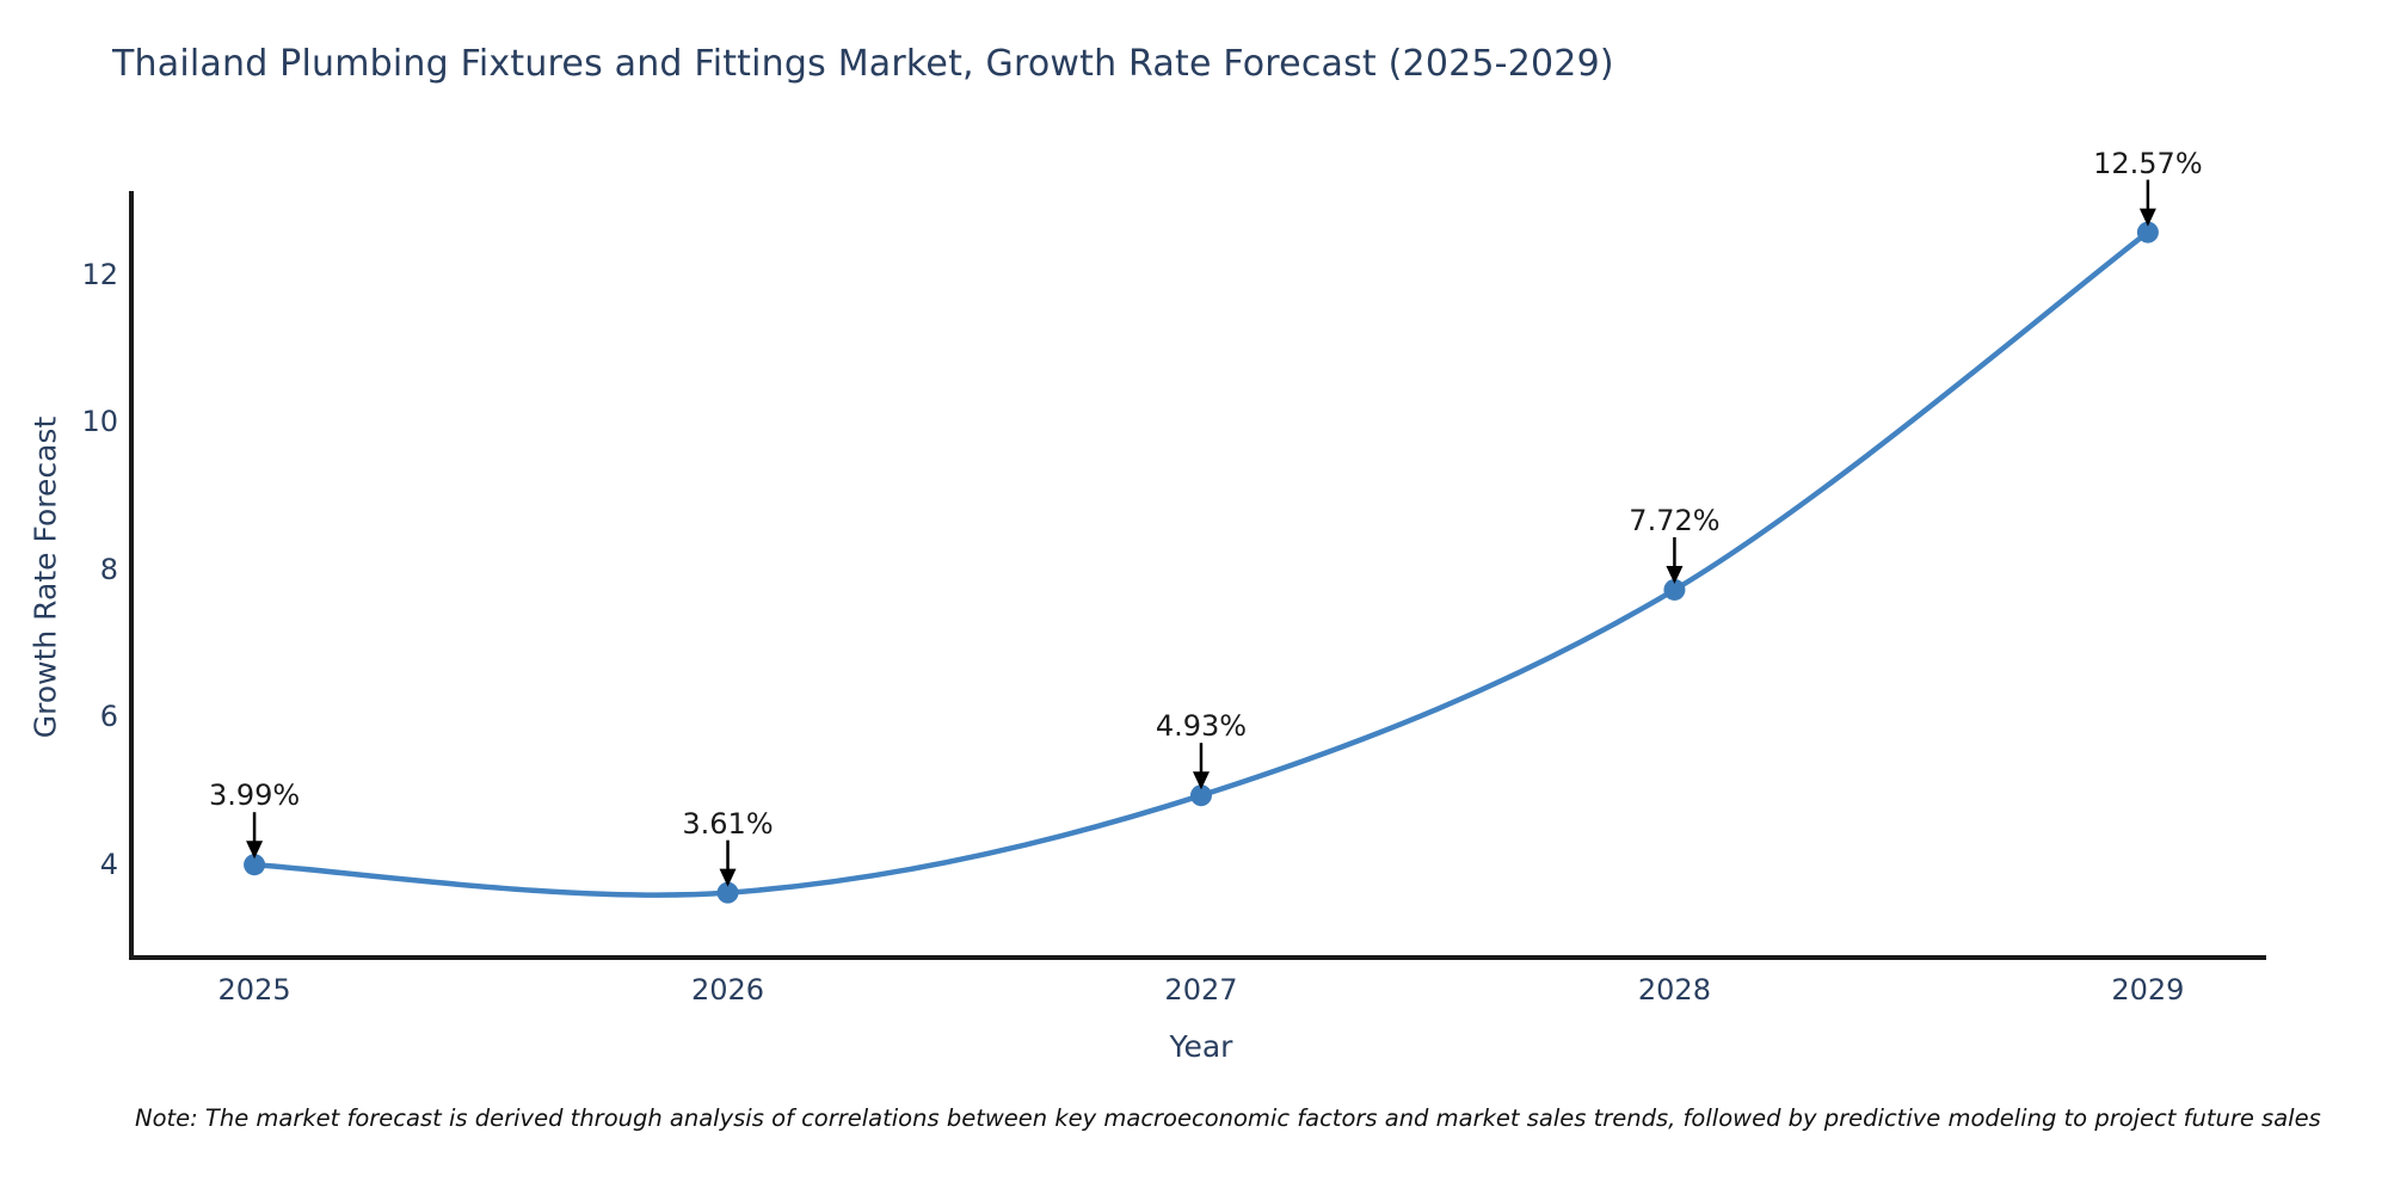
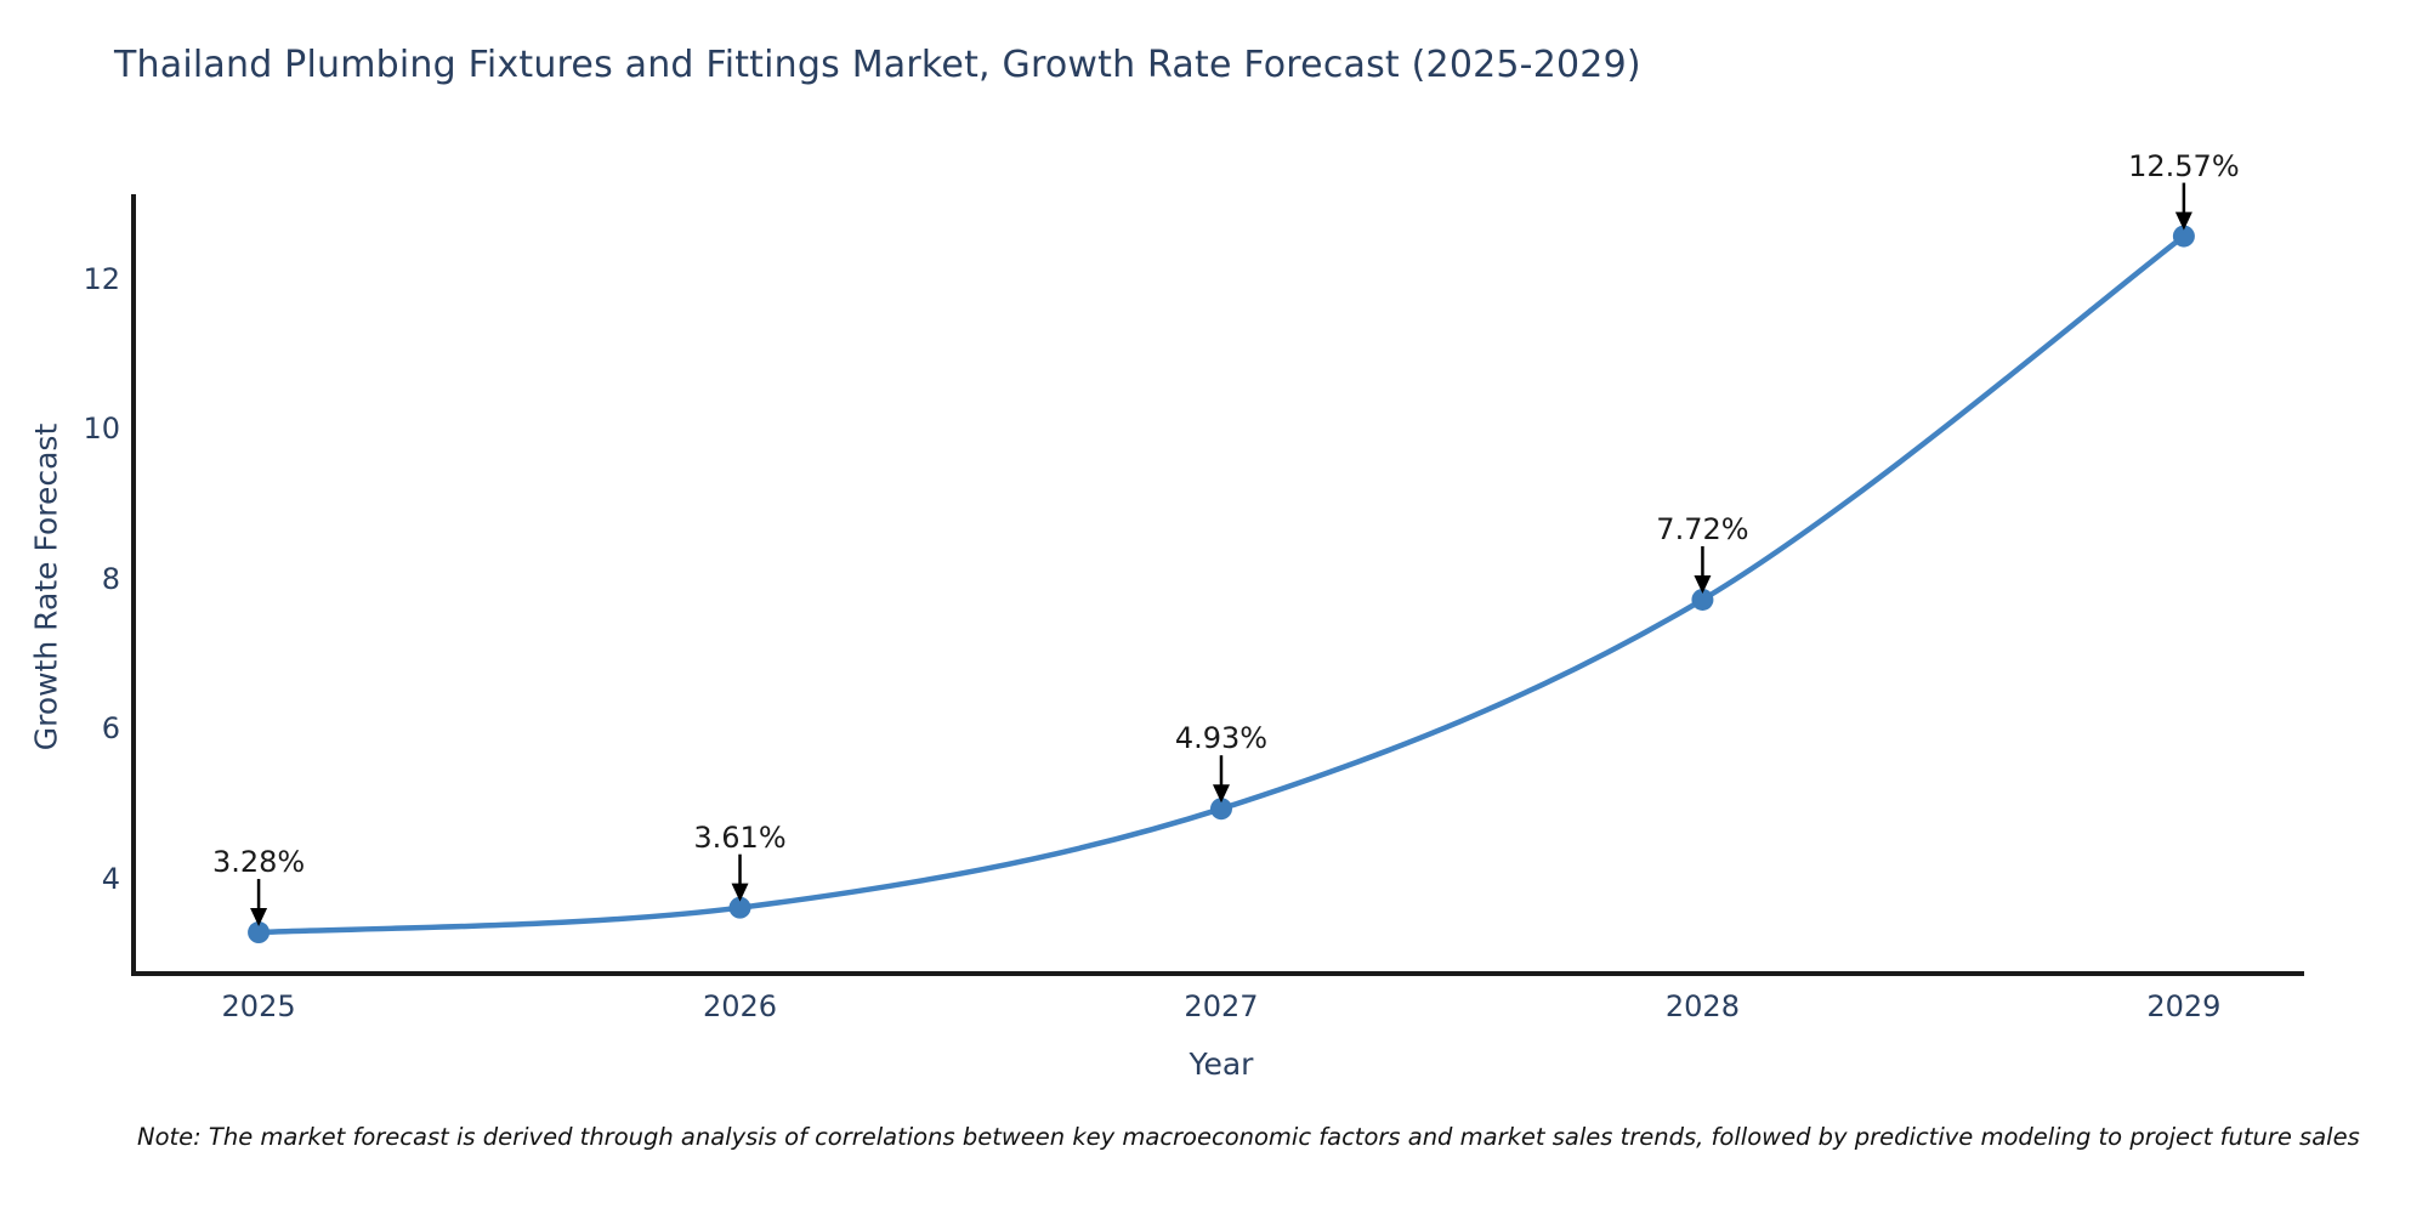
2025: 3.99% -> 3.28%
